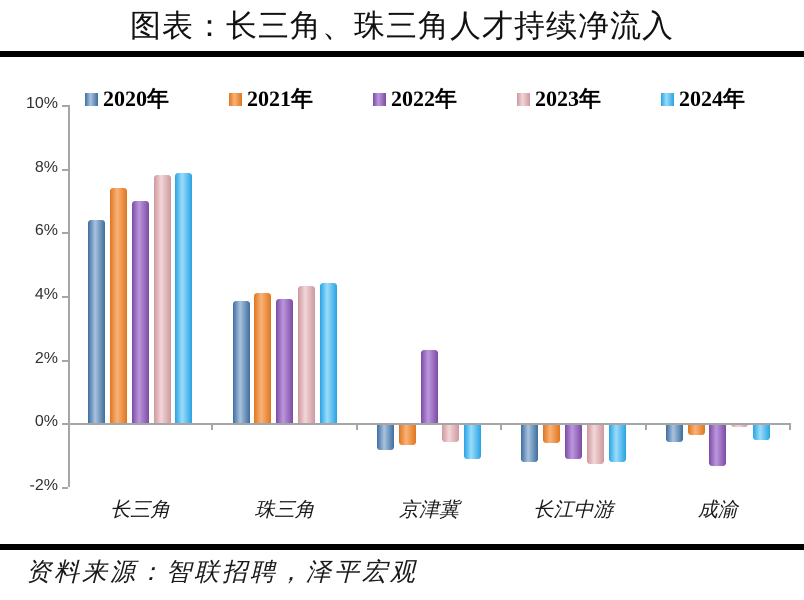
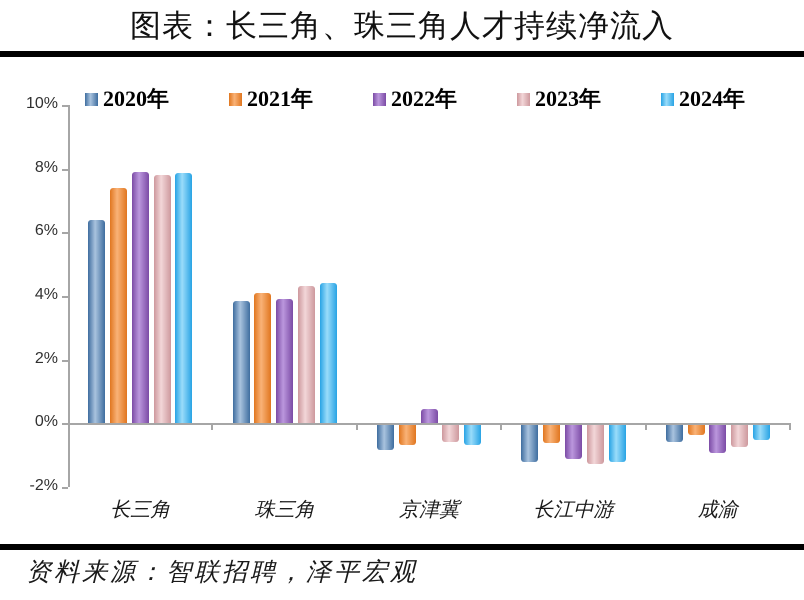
2022年/长三角: 7.0% -> 7.9%
2022年/京津冀: 2.3% -> 0.5%
2024年/京津冀: -1.1% -> -0.7%
2022年/成渝: -1.3% -> -0.9%
2023年/成渝: -0.1% -> -0.7%
